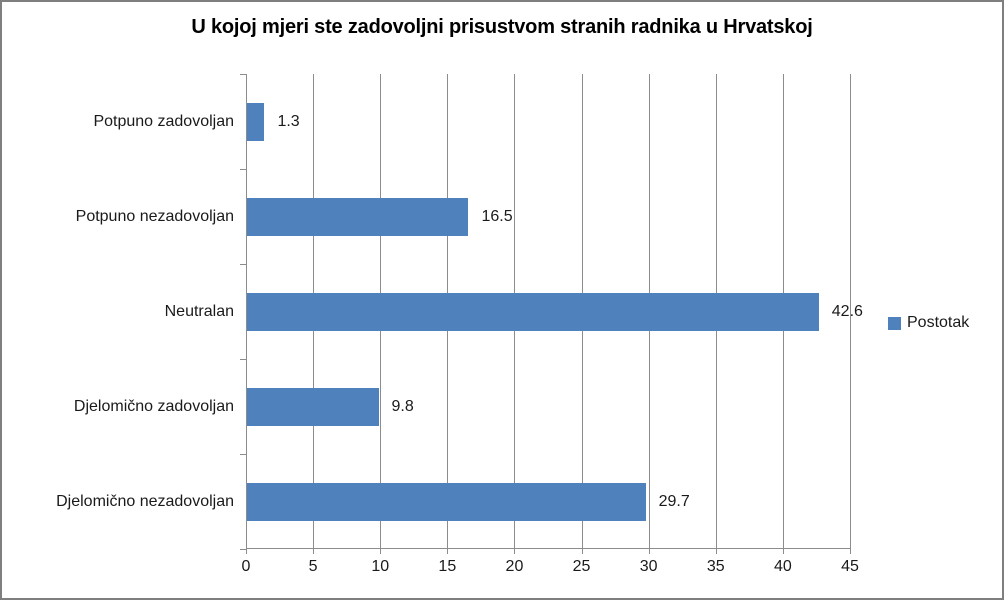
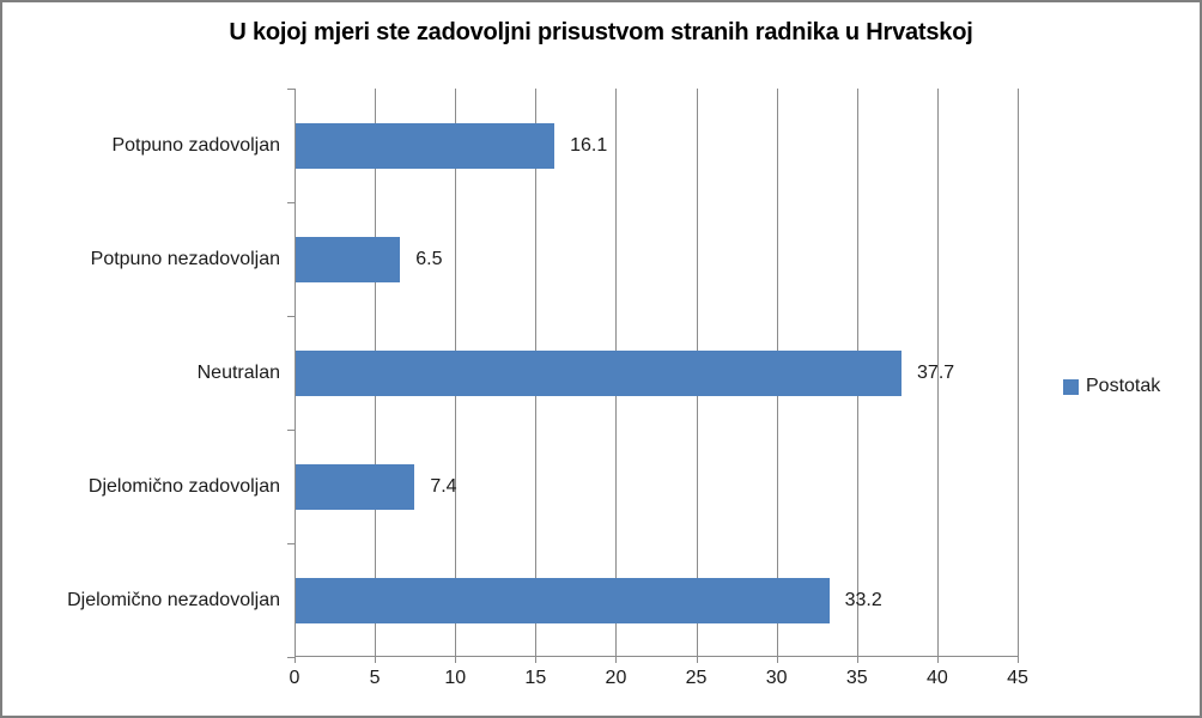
Potpuno zadovoljan: 1.3 -> 16.1
Potpuno nezadovoljan: 16.5 -> 6.5
Neutralan: 42.6 -> 37.7
Djelomično zadovoljan: 9.8 -> 7.4
Djelomično nezadovoljan: 29.7 -> 33.2
